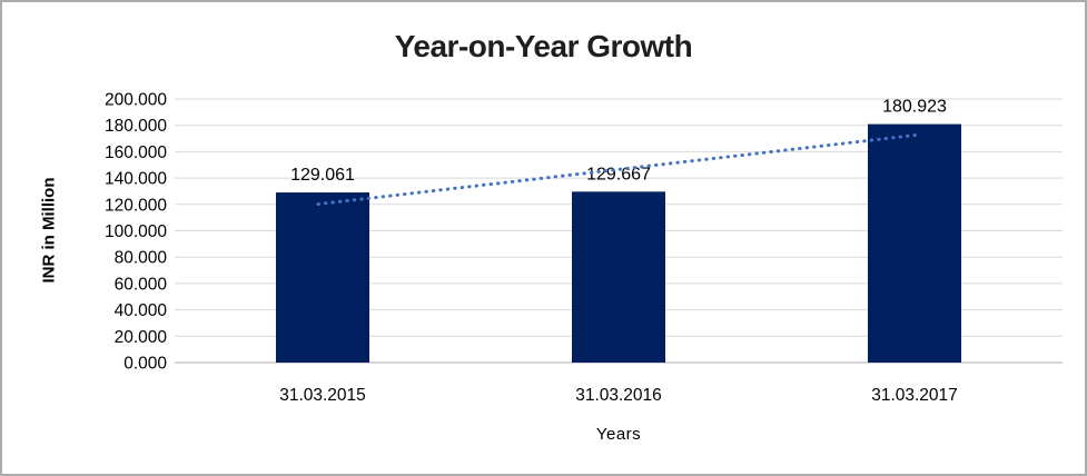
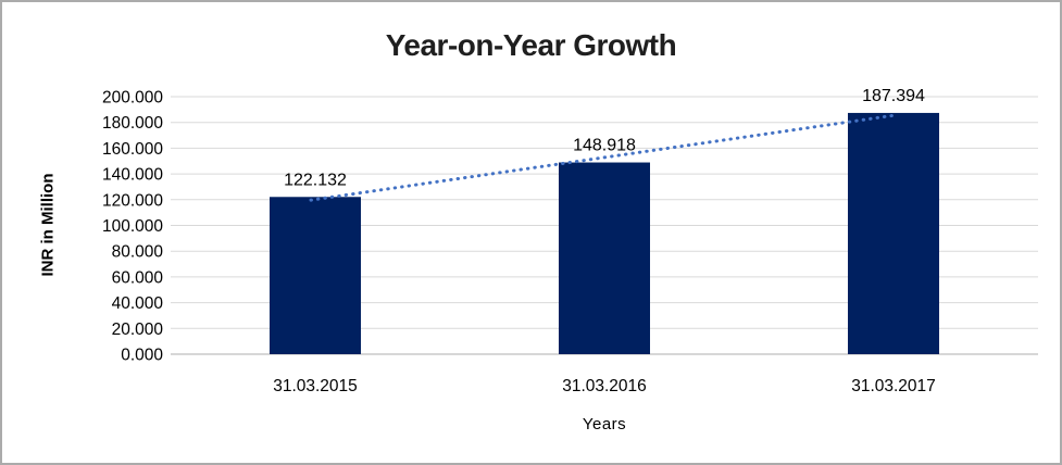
31.03.2015: 129.061 -> 122.132
31.03.2016: 129.667 -> 148.918
31.03.2017: 180.923 -> 187.394
